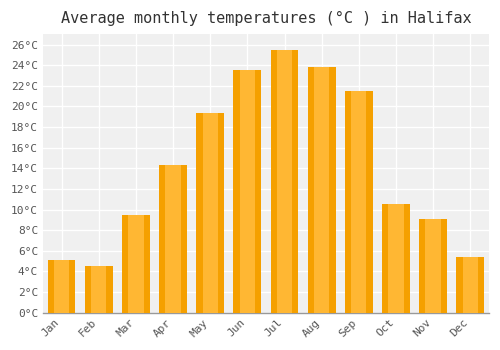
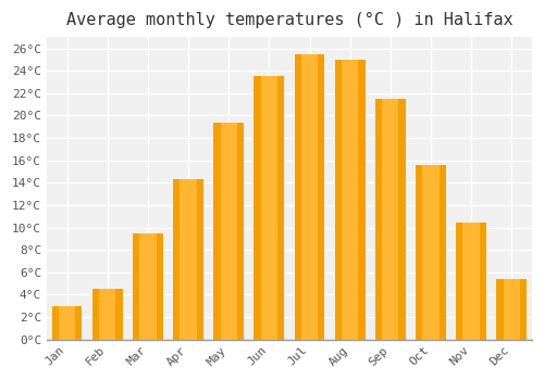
Jan: 5.1°C -> 3.0°C
Aug: 23.8°C -> 25.0°C
Oct: 10.5°C -> 15.6°C
Nov: 9.1°C -> 10.4°C
